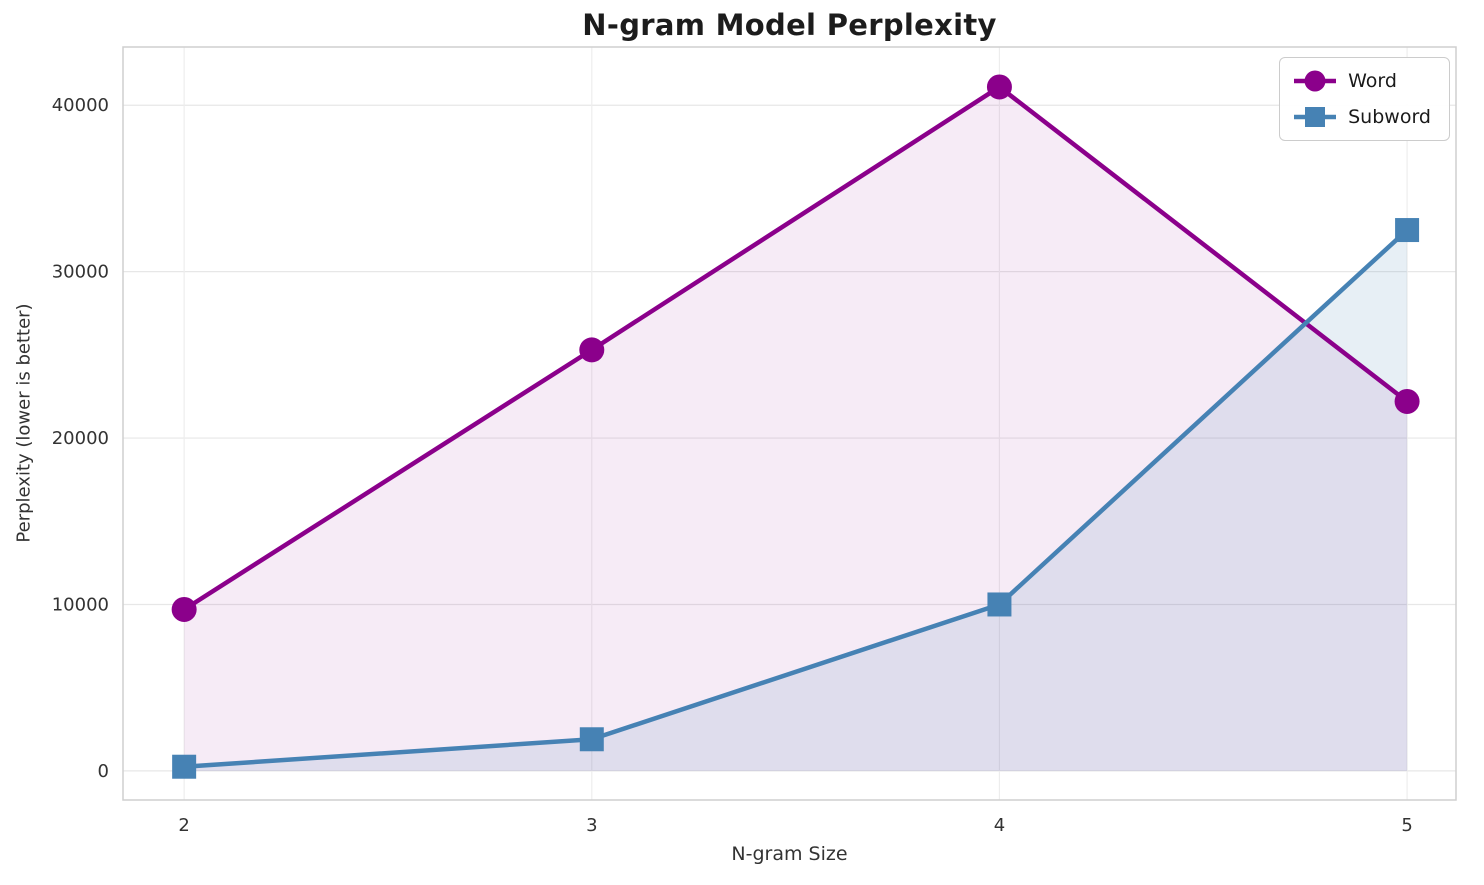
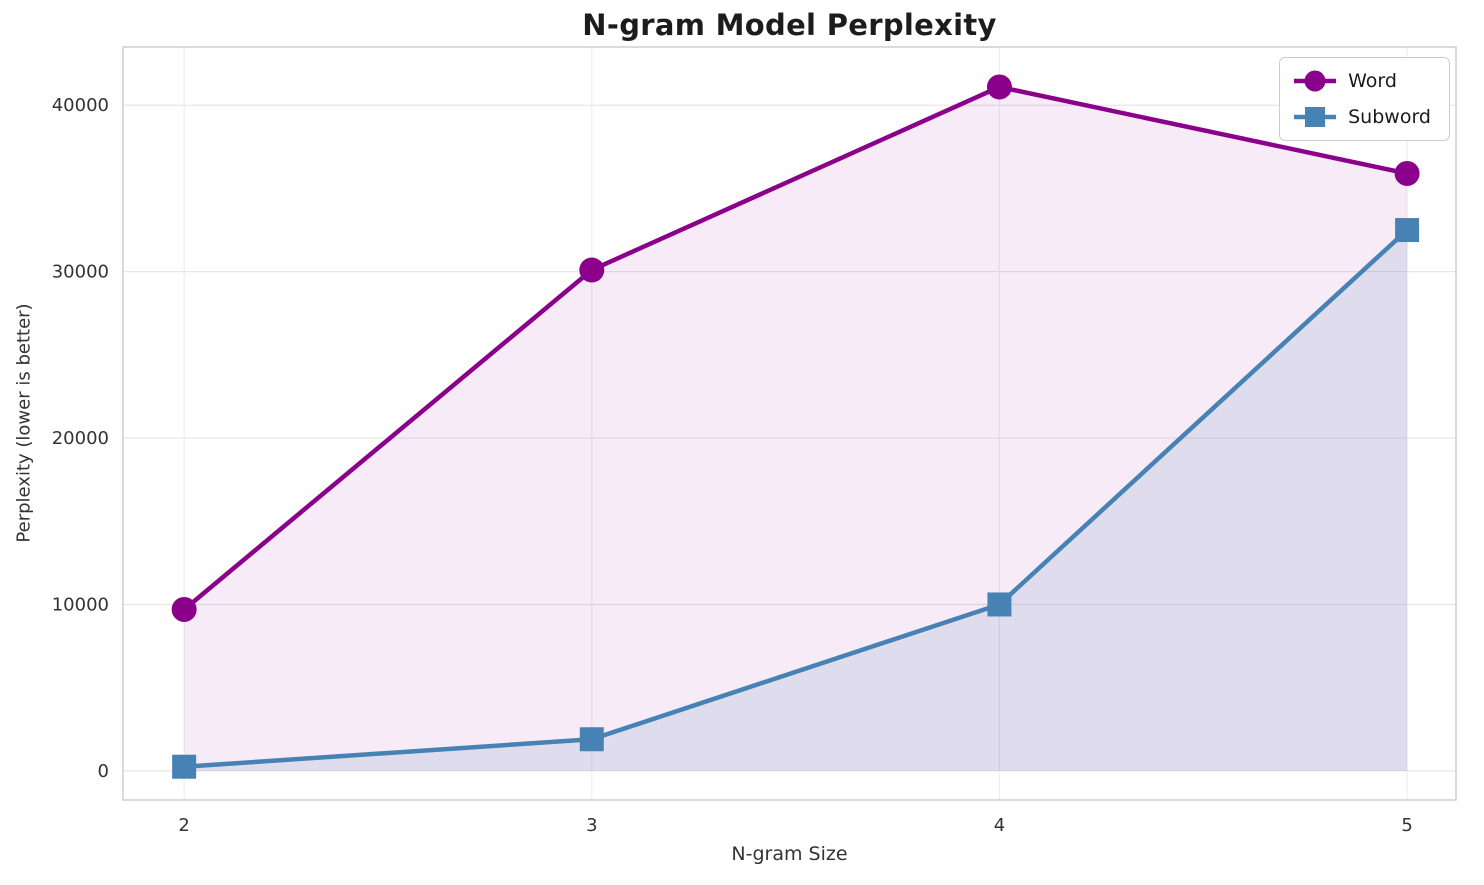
Word/3: 25300 -> 30100
Word/5: 22200 -> 35900
